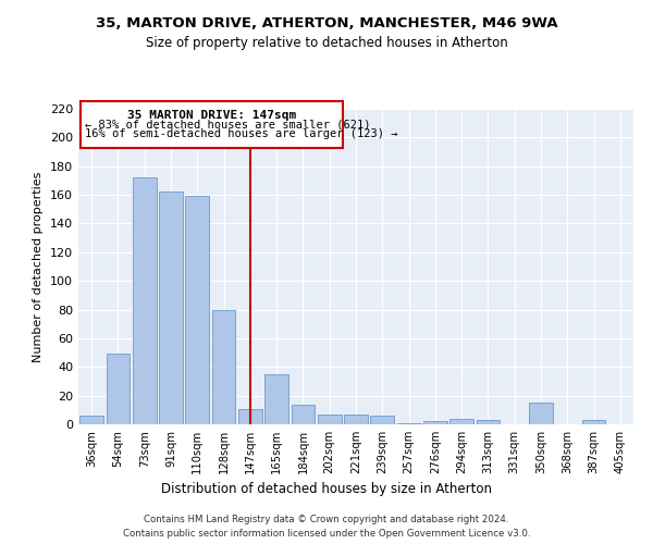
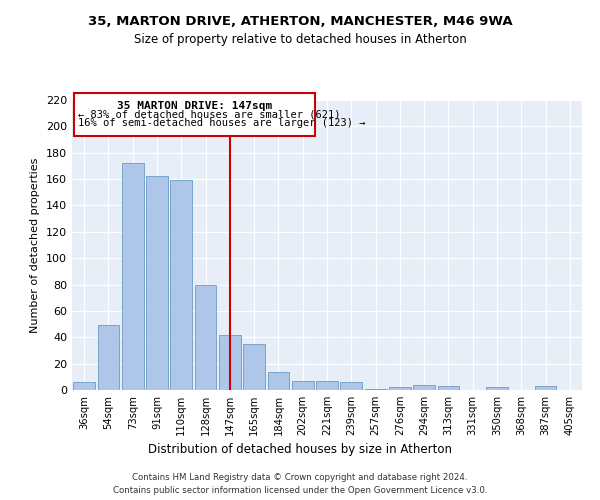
147sqm: 11 -> 42
350sqm: 15 -> 2
